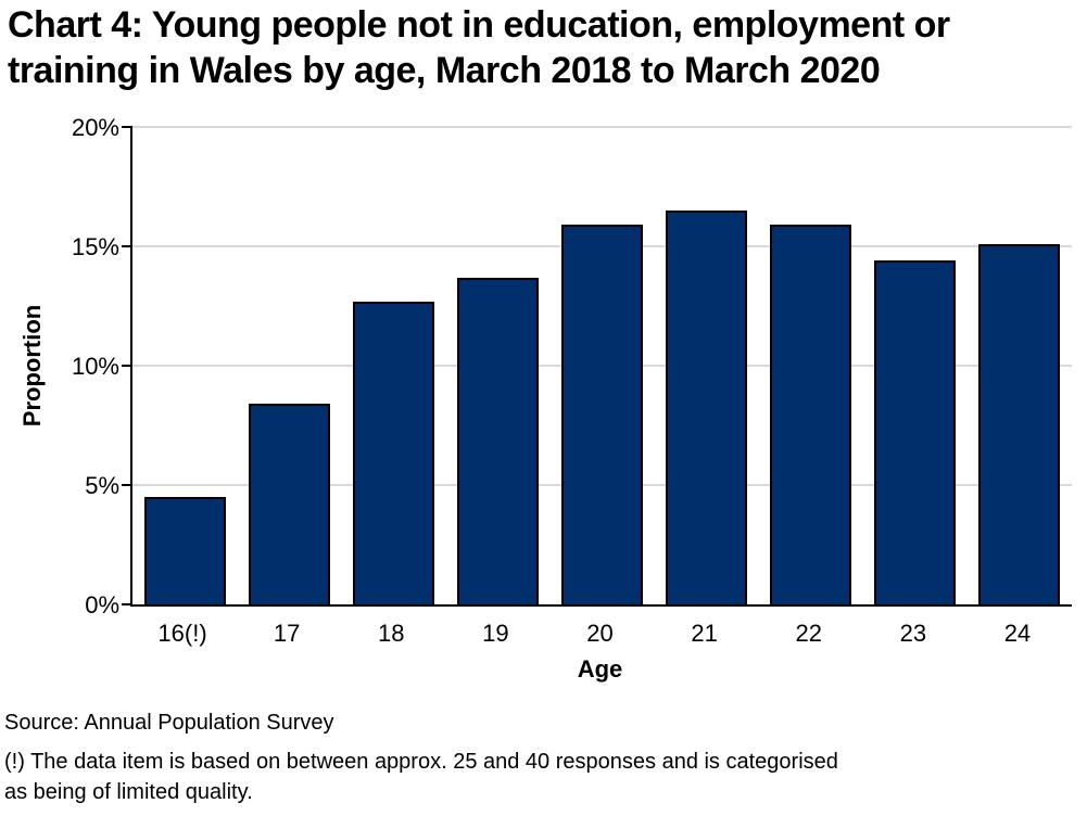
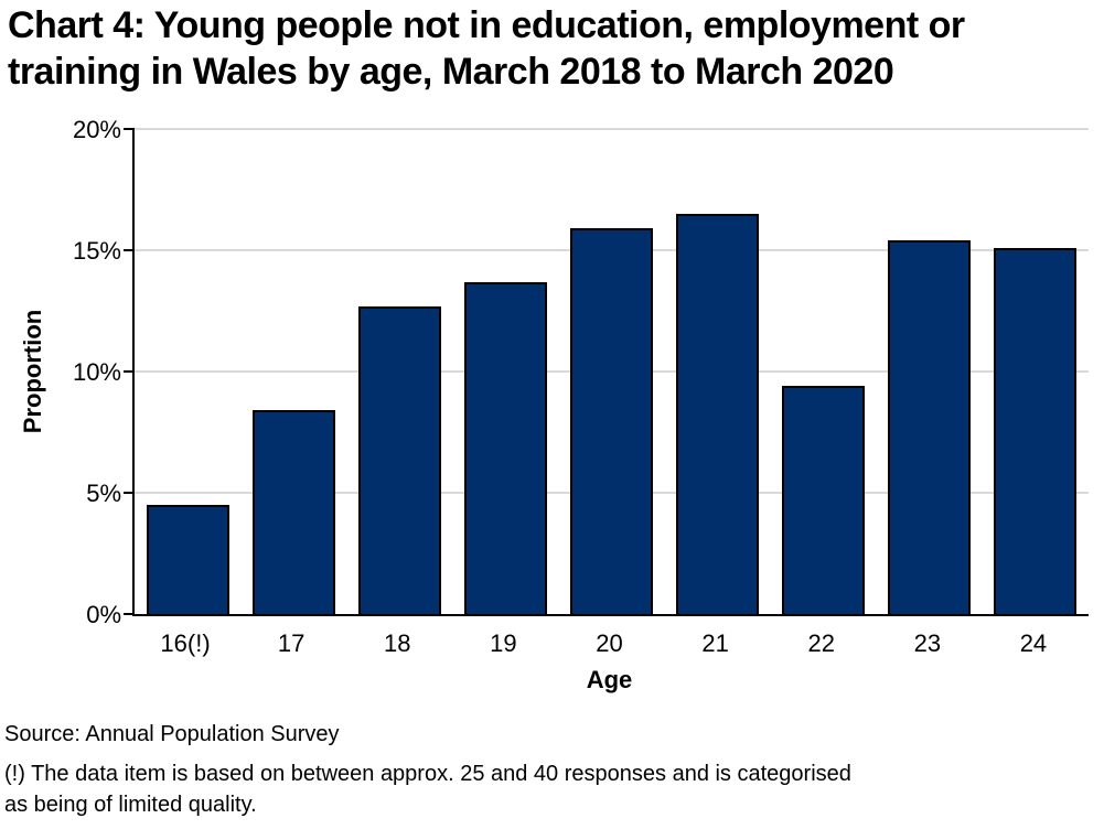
22: 15.9% -> 9.4%
23: 14.4% -> 15.4%
